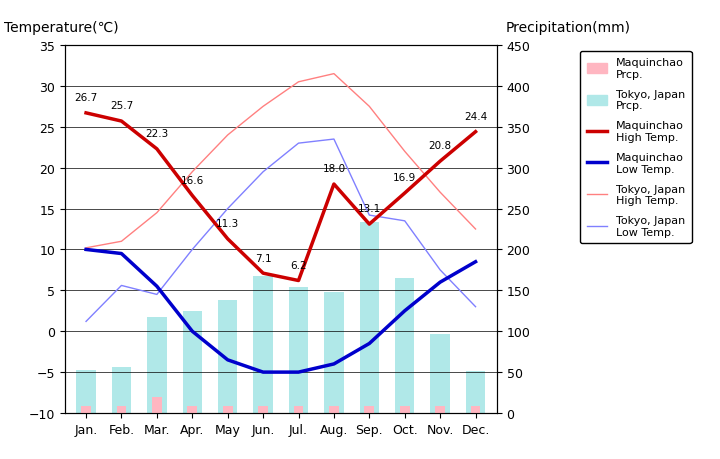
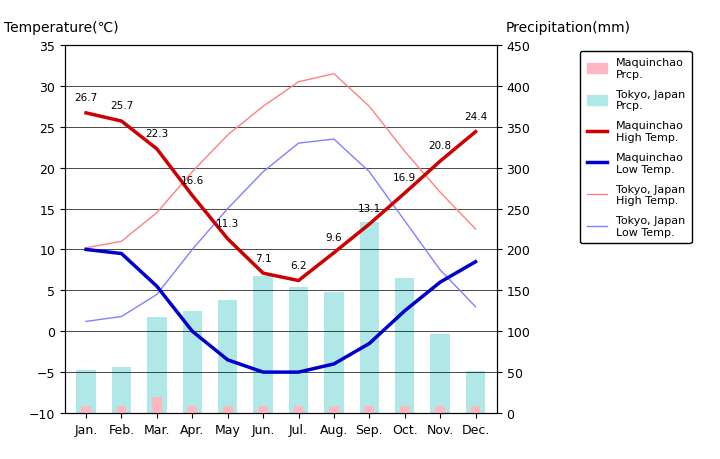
Tokyo, Japan Low Temp./Feb.: 5.6 -> 1.8
Maquinchao High Temp./Aug.: 18.0 -> 9.6
Tokyo, Japan Low Temp./Sep.: 14.2 -> 19.5
